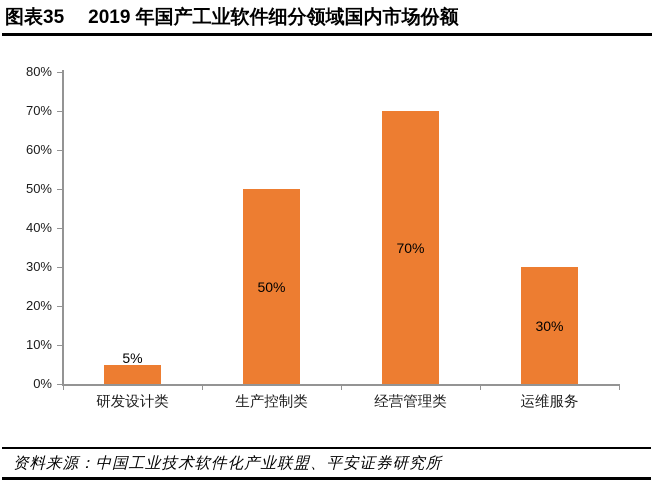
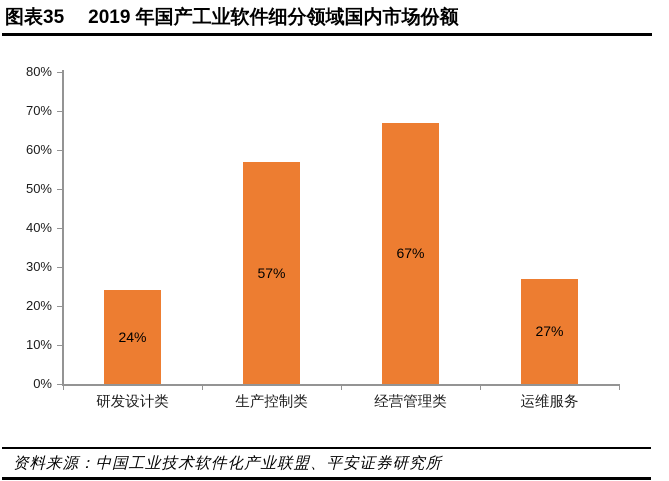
研发设计类: 5% -> 24%
生产控制类: 50% -> 57%
经营管理类: 70% -> 67%
运维服务: 30% -> 27%
